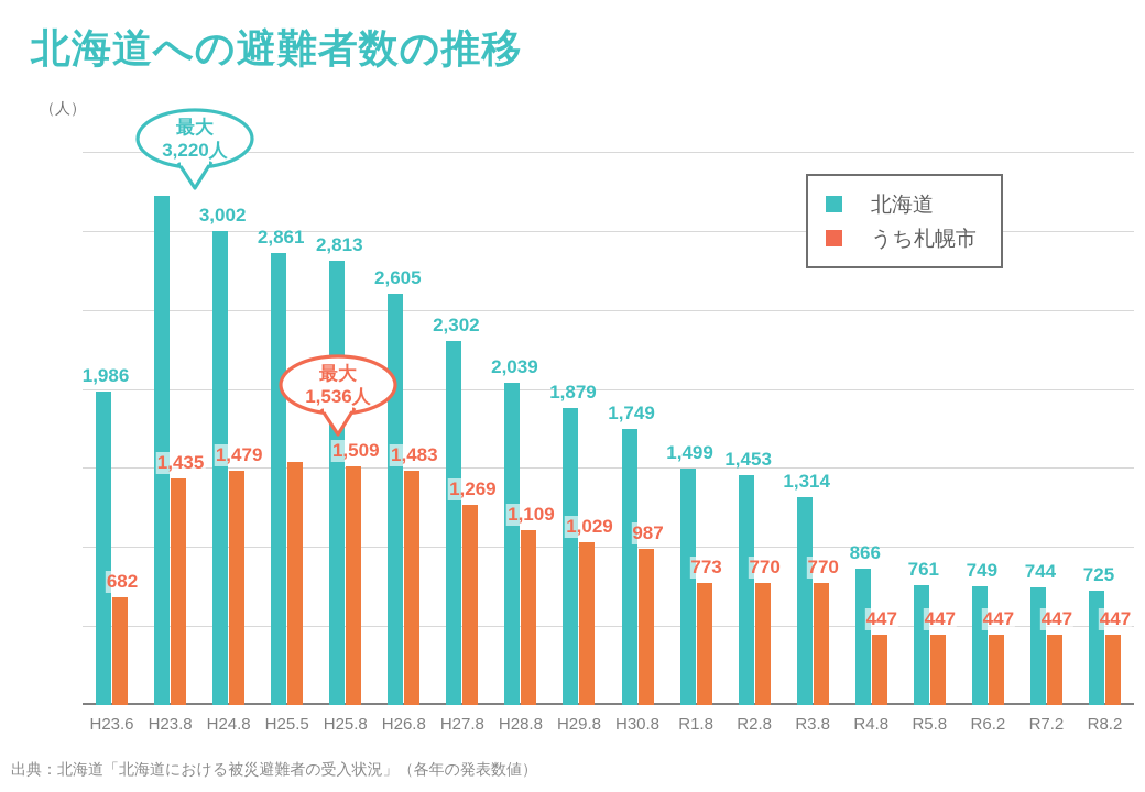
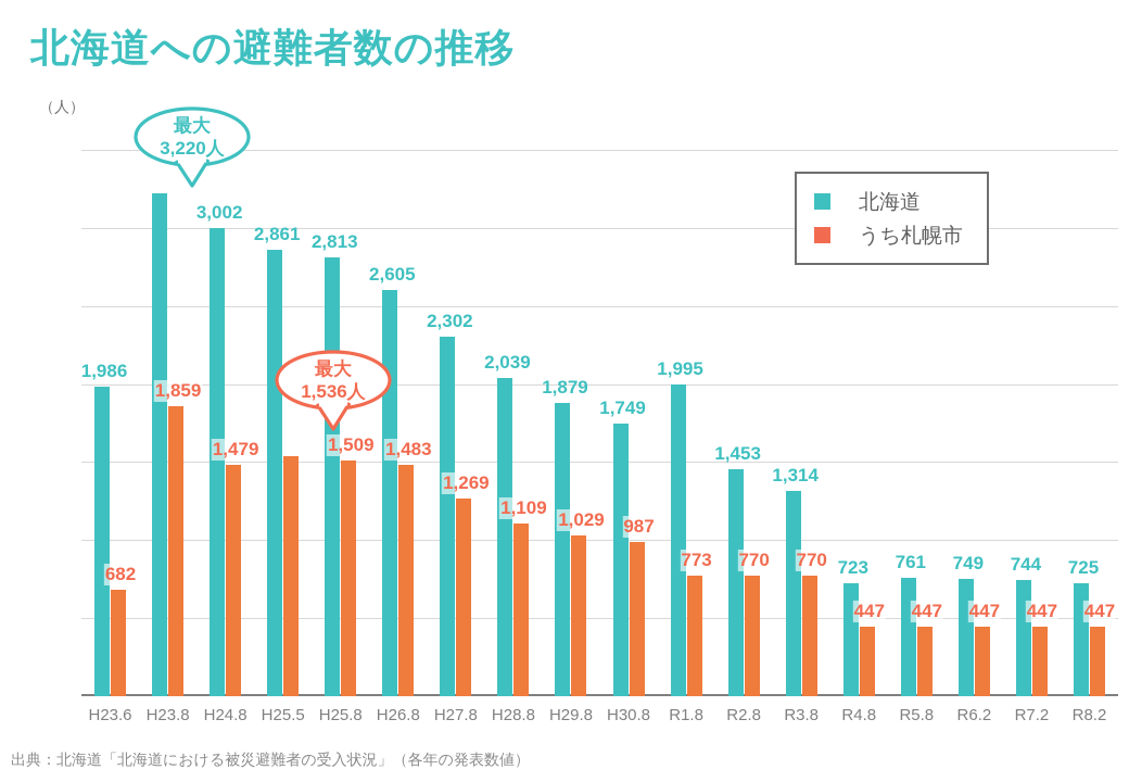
うち札幌市/H23.8: 1,435 -> 1,859
北海道/R1.8: 1,499 -> 1,995
北海道/R4.8: 866 -> 723
